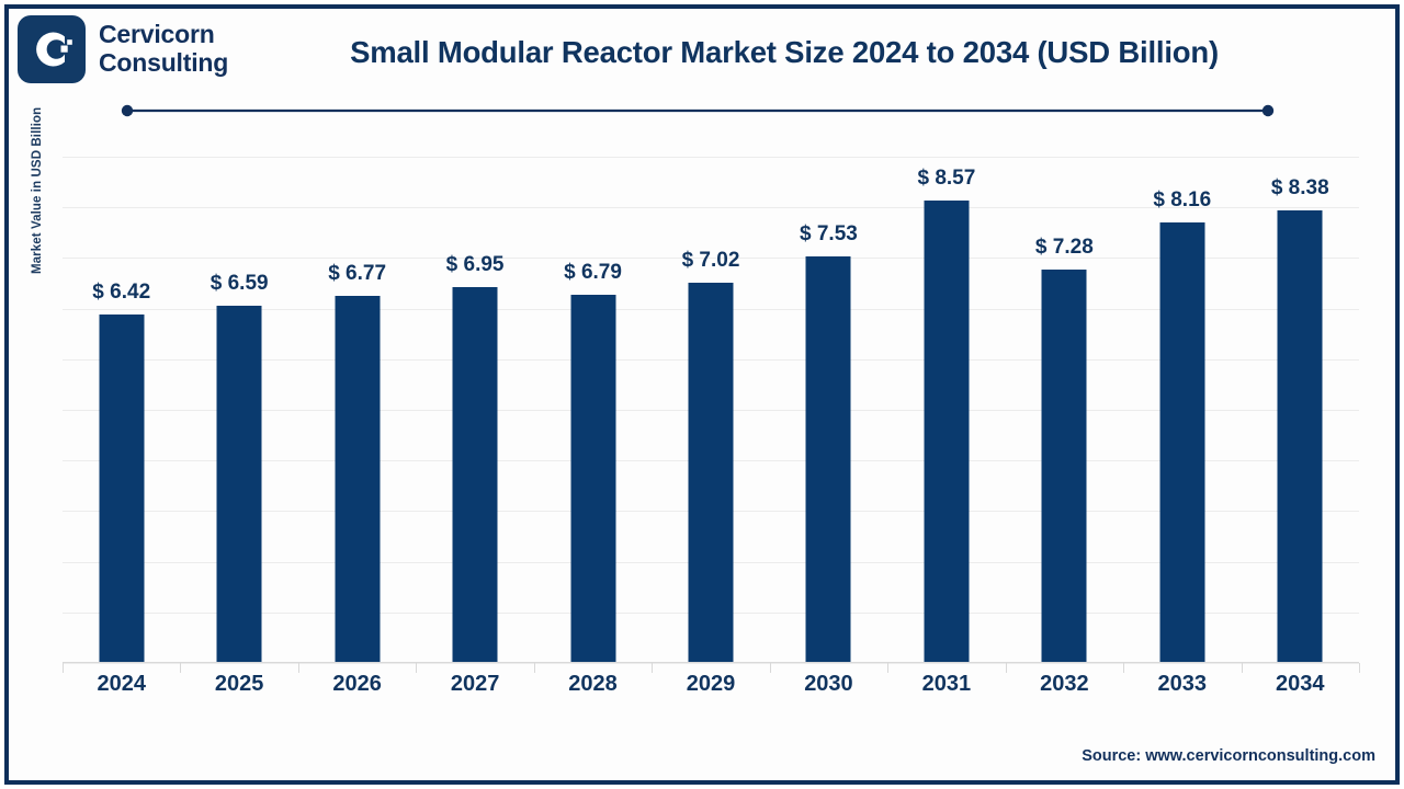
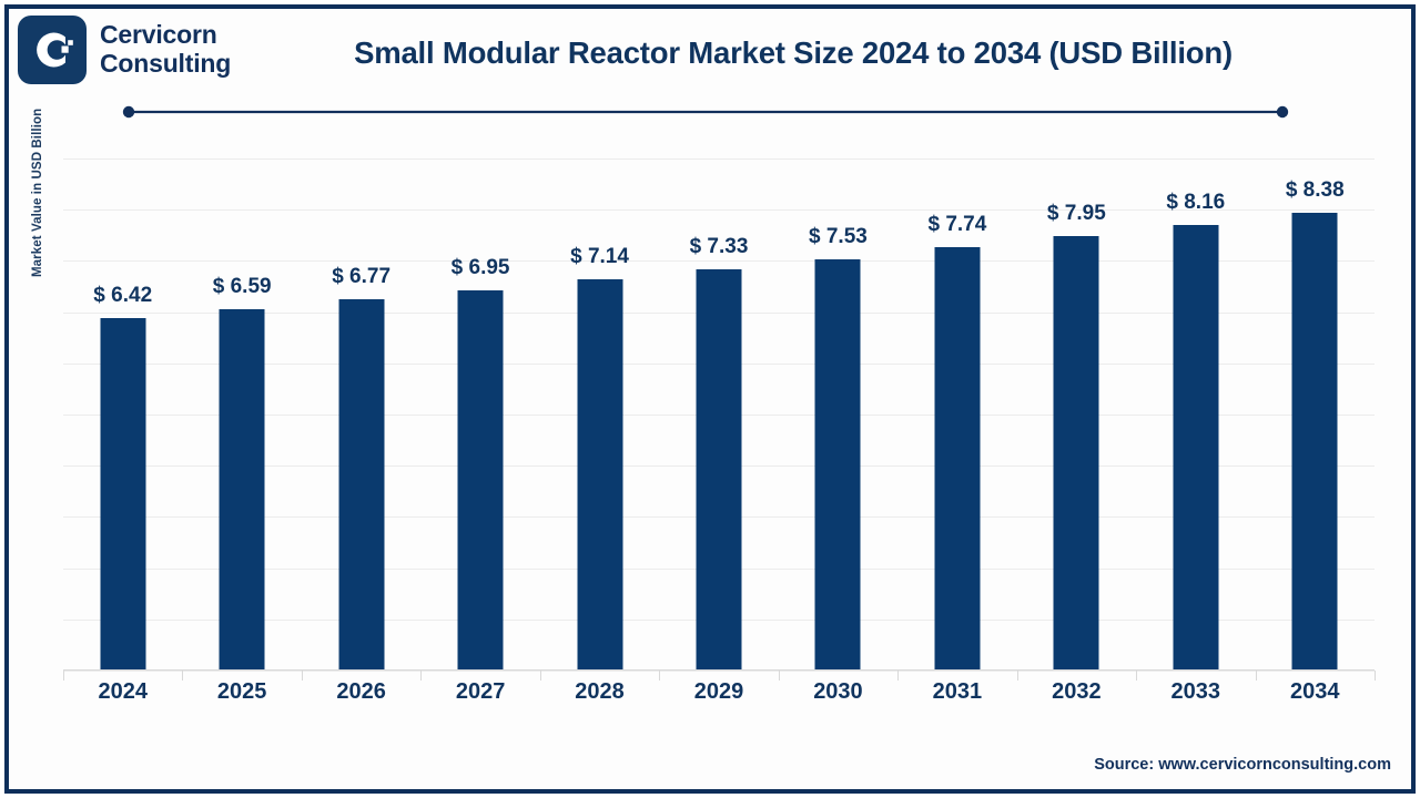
2028: 6.79 -> 7.14
2029: 7.02 -> 7.33
2031: 8.57 -> 7.74
2032: 7.28 -> 7.95
